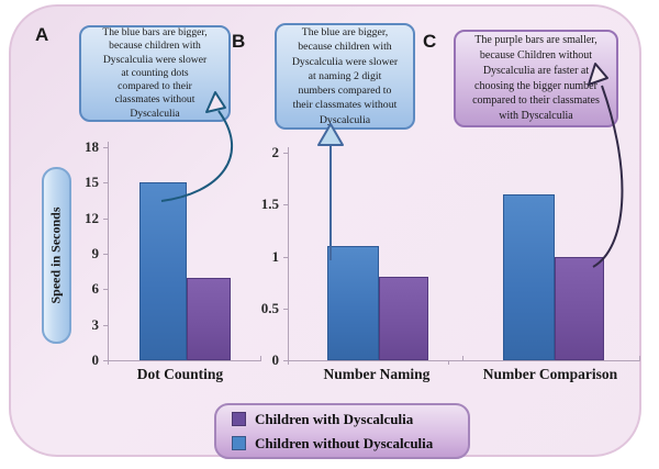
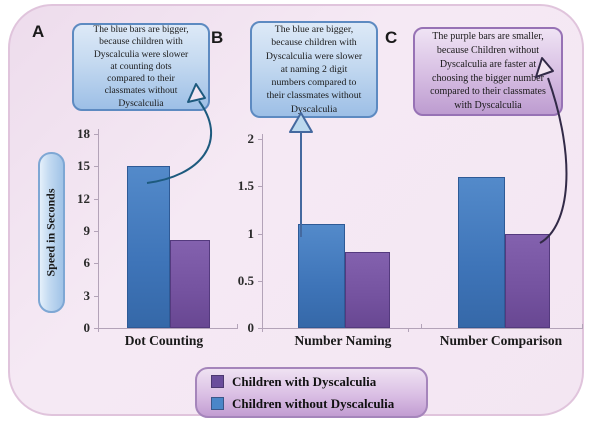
Children with Dyscalculia/Dot Counting: 7.0 -> 8.2
